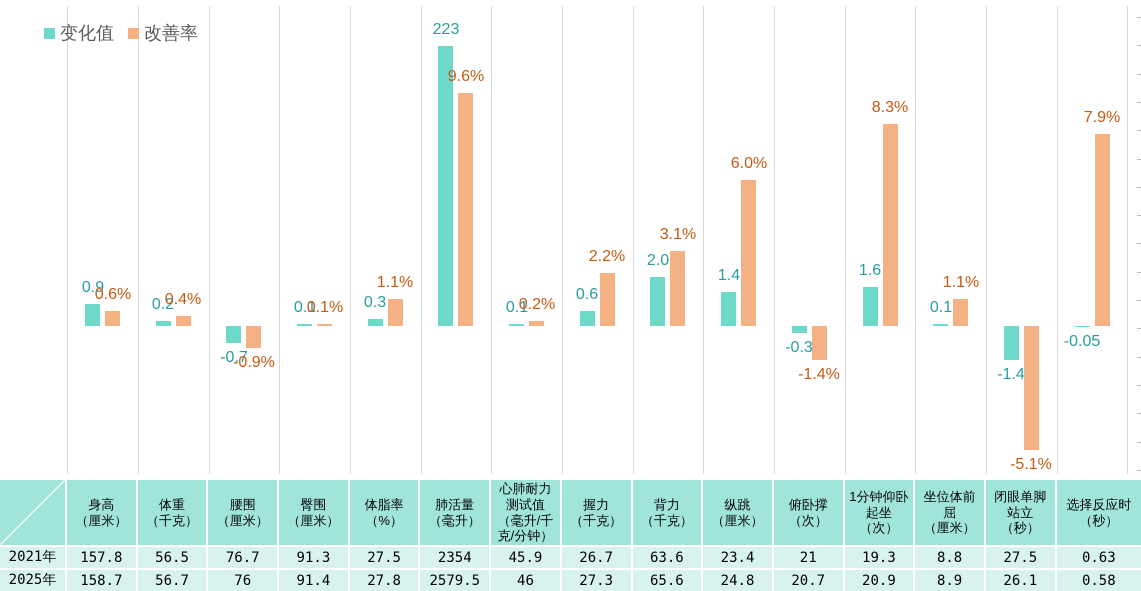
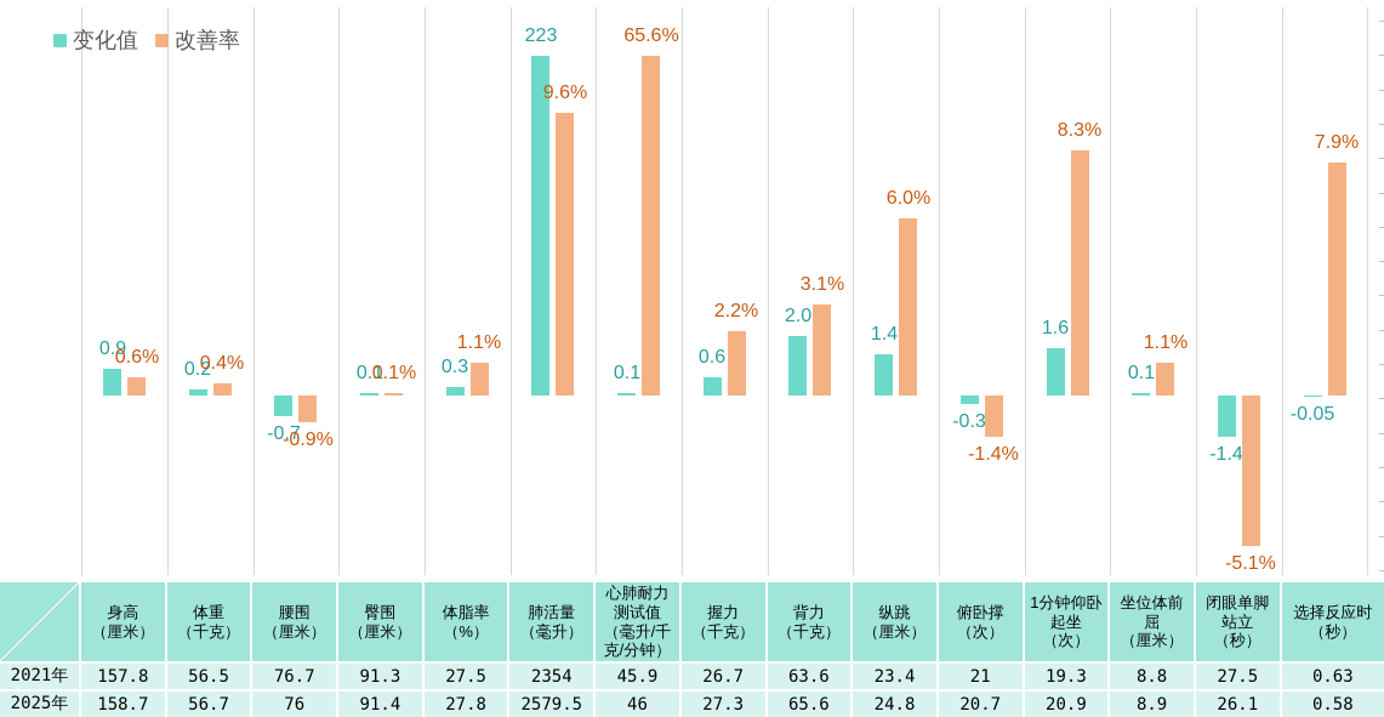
改善率/心肺耐力测试值（毫升/千克/分钟）: 0.2% -> 65.6%
